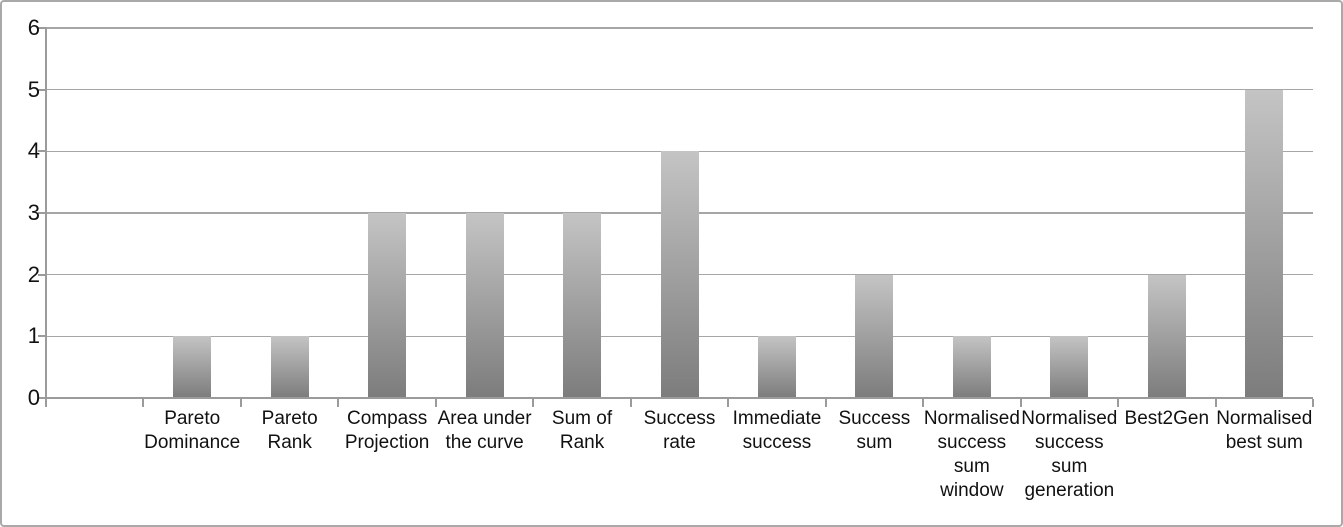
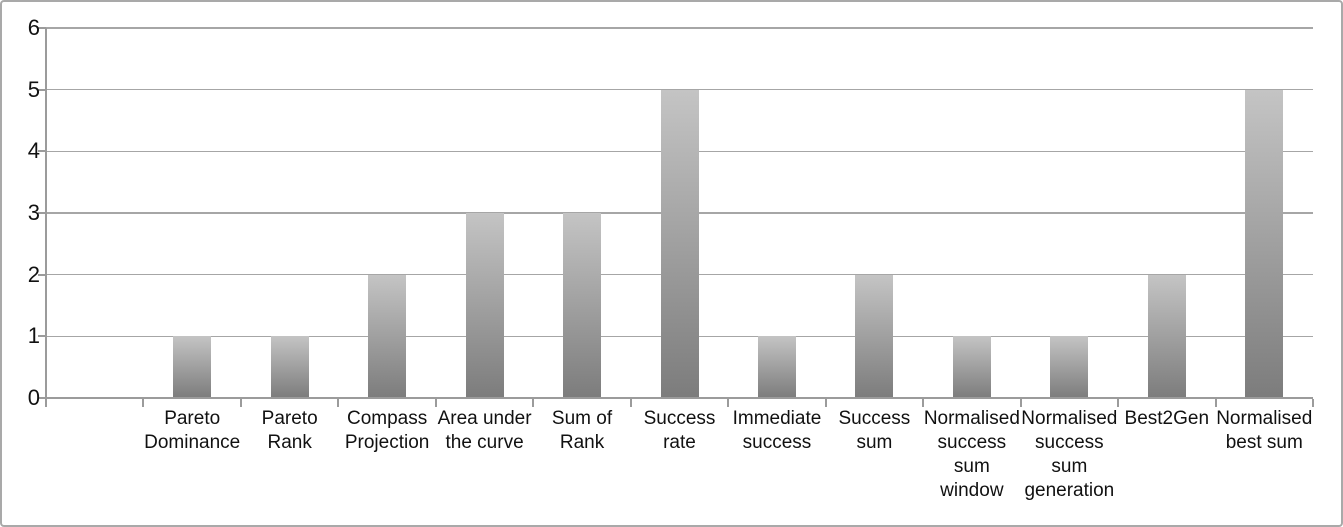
Compass Projection: 3 -> 2
Success rate: 4 -> 5
